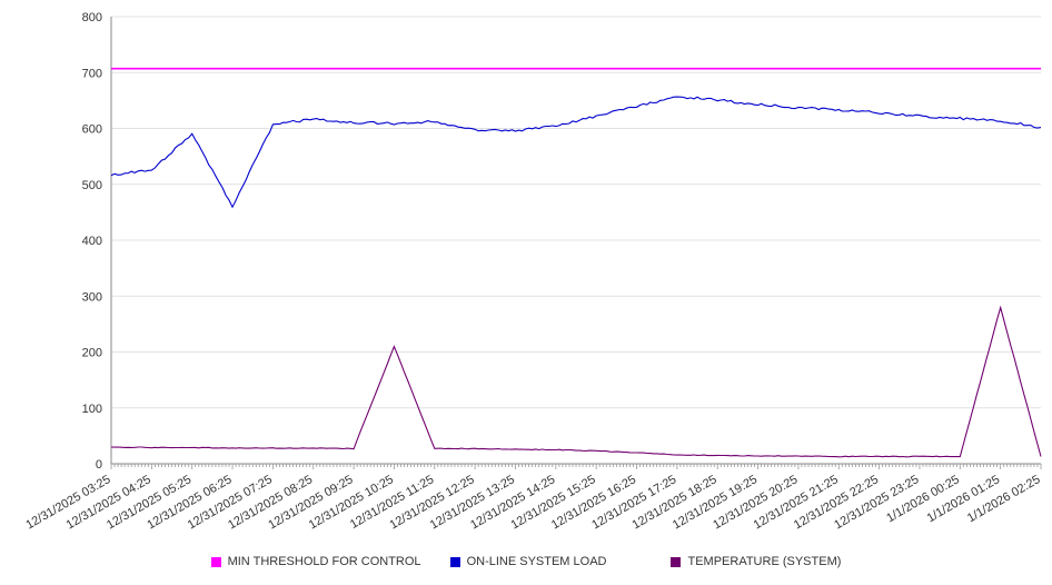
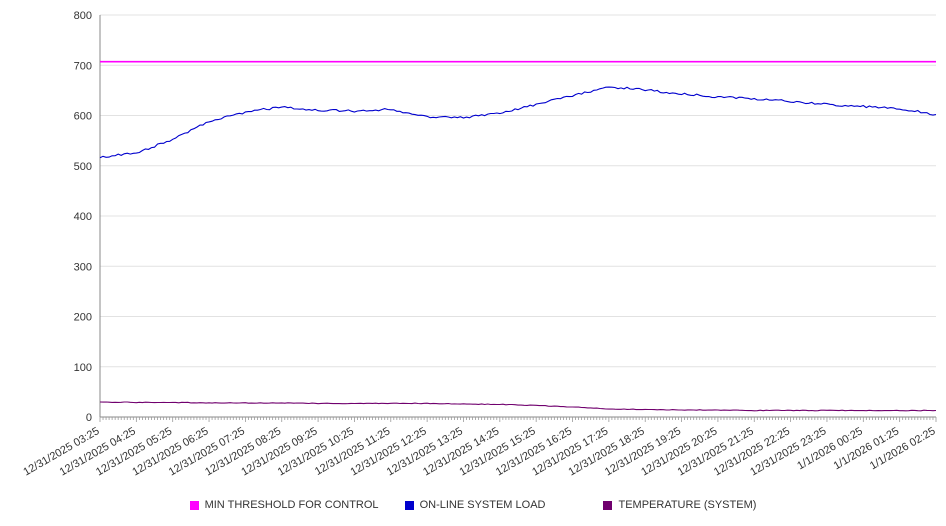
ON-LINE SYSTEM LOAD/12/31/2025 05:25: 590 -> 550
ON-LINE SYSTEM LOAD/12/31/2025 06:25: 460 -> 590
TEMPERATURE (SYSTEM)/12/31/2025 10:25: 210 -> 30
TEMPERATURE (SYSTEM)/1/1/2026 01:25: 280 -> 10
